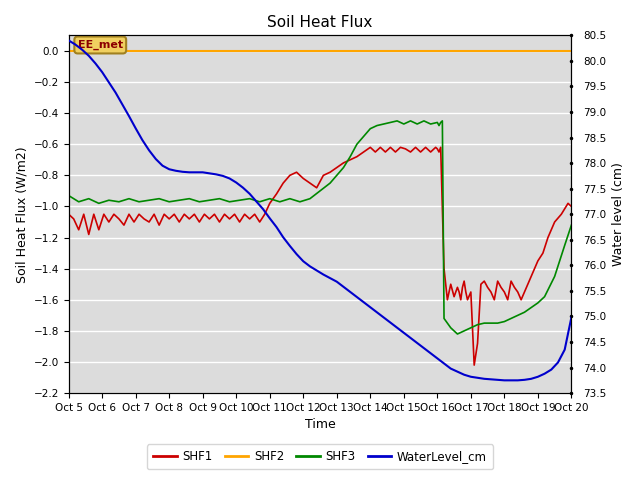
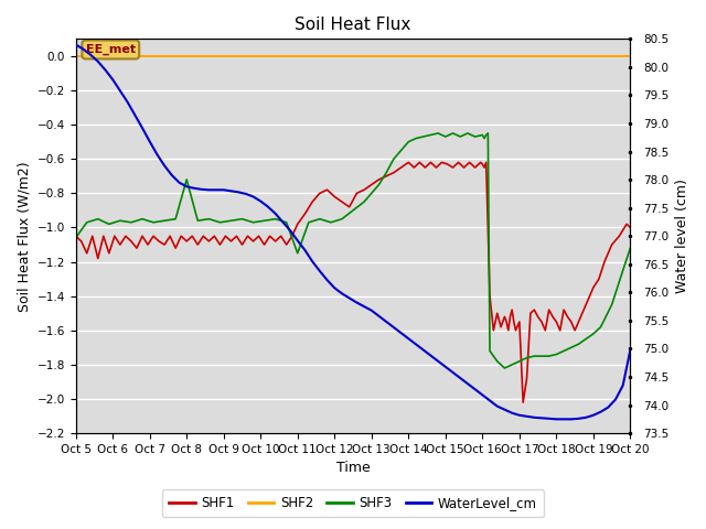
SHF3/Oct 5: -0.93 -> -1.06
SHF3/Oct 8: -0.97 -> -0.72
SHF3/Oct 11: -0.95 -> -1.15
